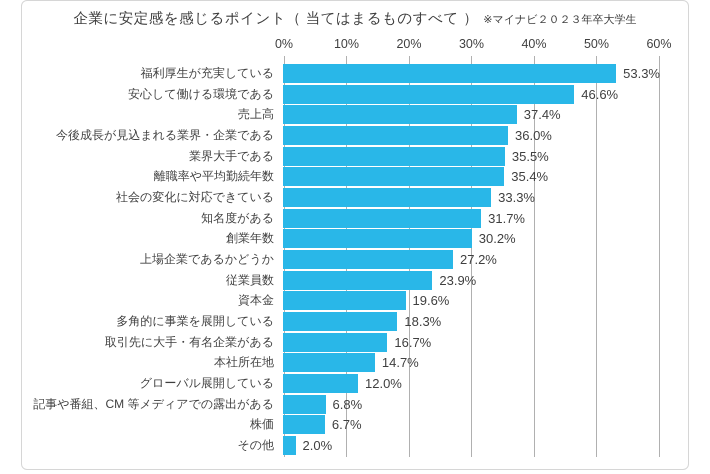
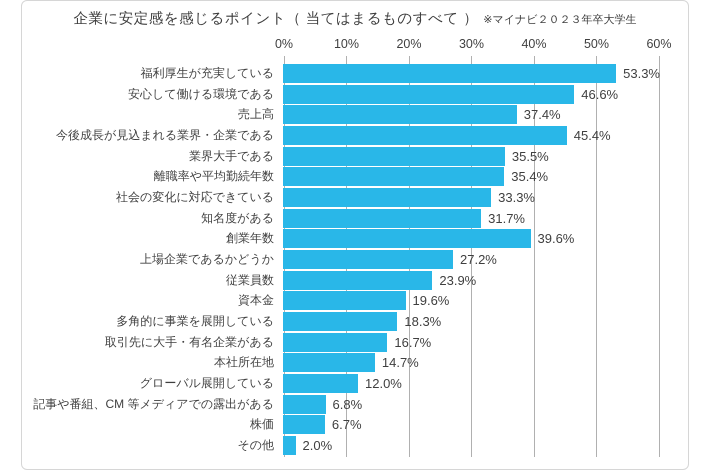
今後成長が見込まれる業界・企業である: 36.0% -> 45.4%
創業年数: 30.2% -> 39.6%
